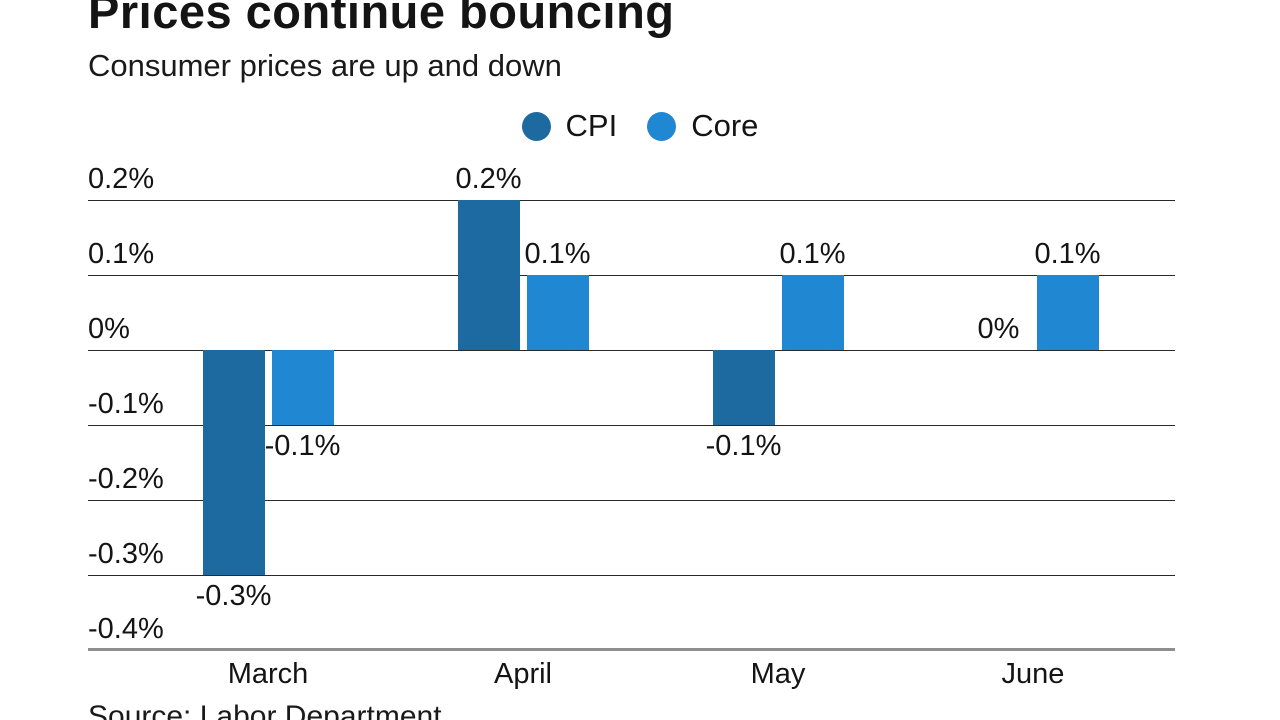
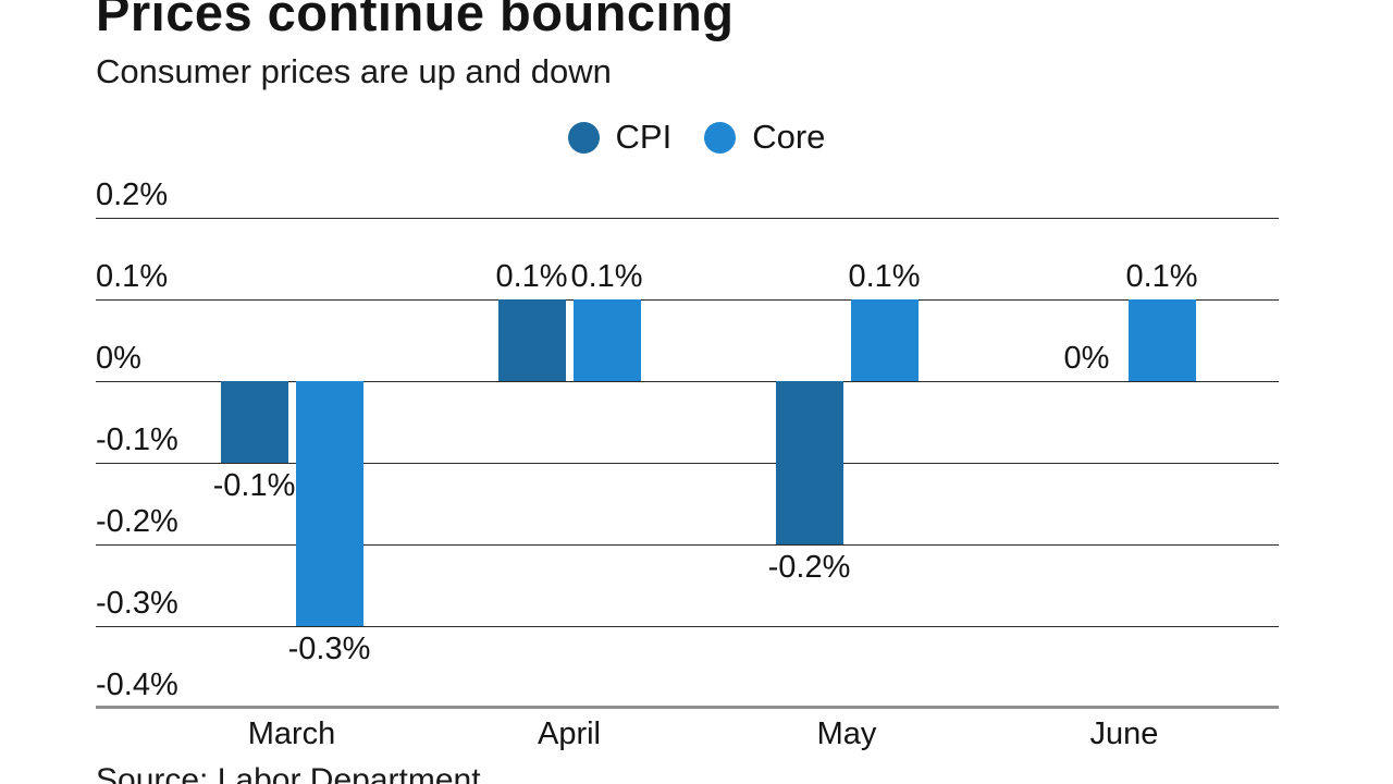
CPI/March: -0.3% -> -0.1%
Core/March: -0.1% -> -0.3%
CPI/April: 0.2% -> 0.1%
CPI/May: -0.1% -> -0.2%
